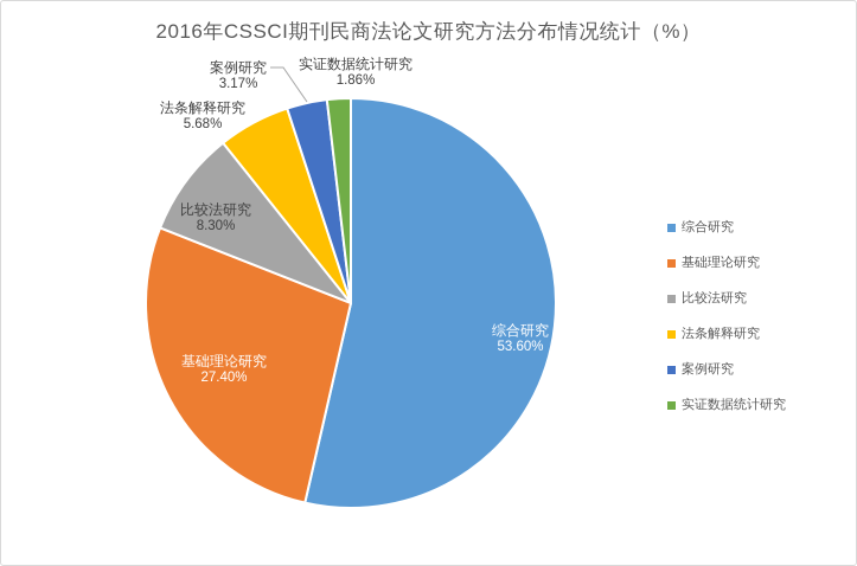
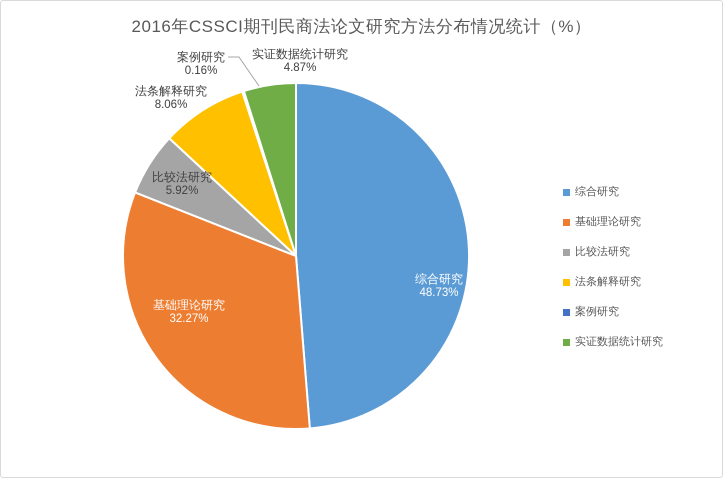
综合研究: 53.60% -> 48.73%
基础理论研究: 27.40% -> 32.27%
比较法研究: 8.30% -> 5.92%
法条解释研究: 5.68% -> 8.06%
案例研究: 3.17% -> 0.16%
实证数据统计研究: 1.86% -> 4.87%
